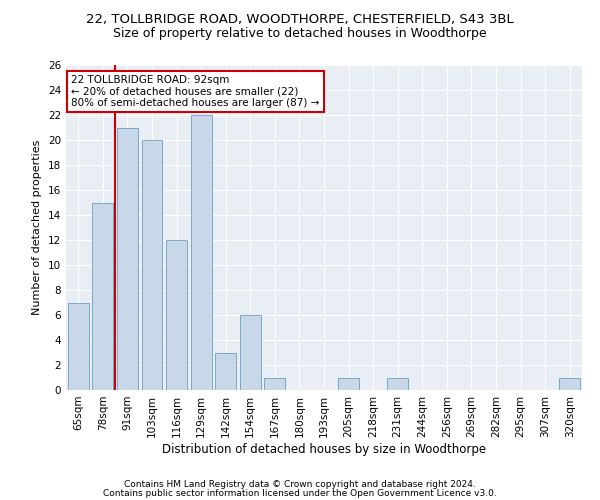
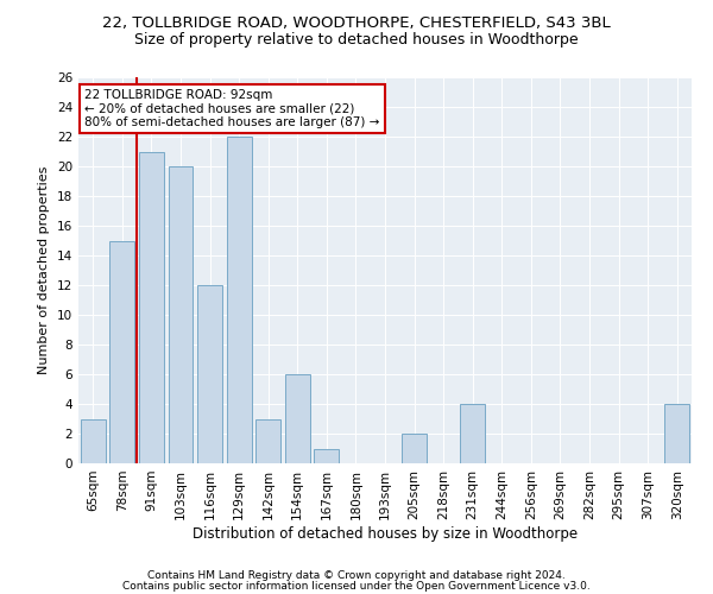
65sqm: 7 -> 3
205sqm: 1 -> 2
231sqm: 1 -> 4
320sqm: 1 -> 4
